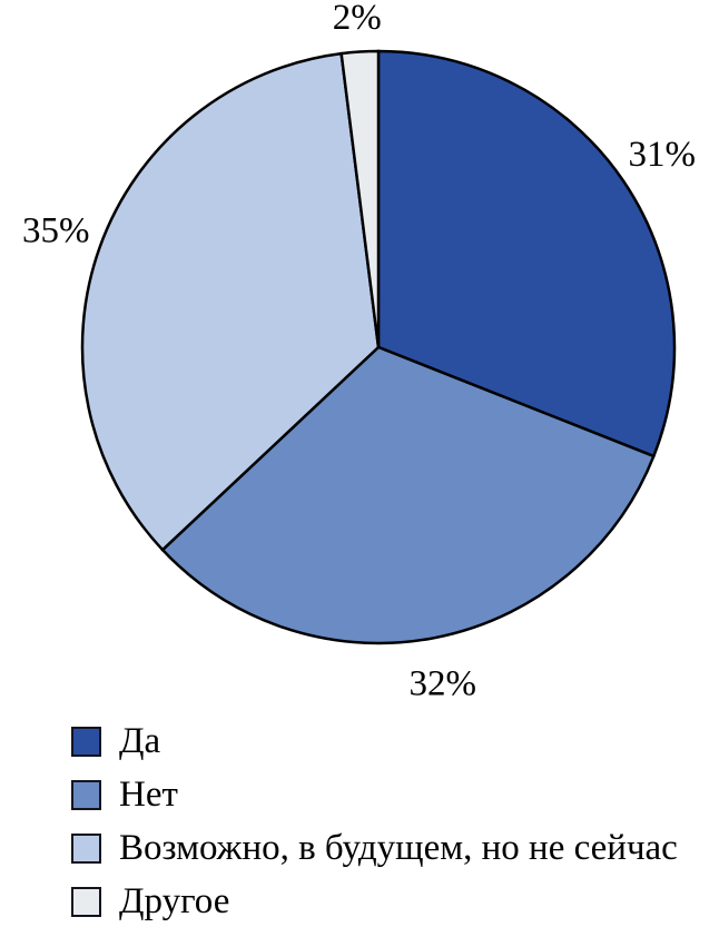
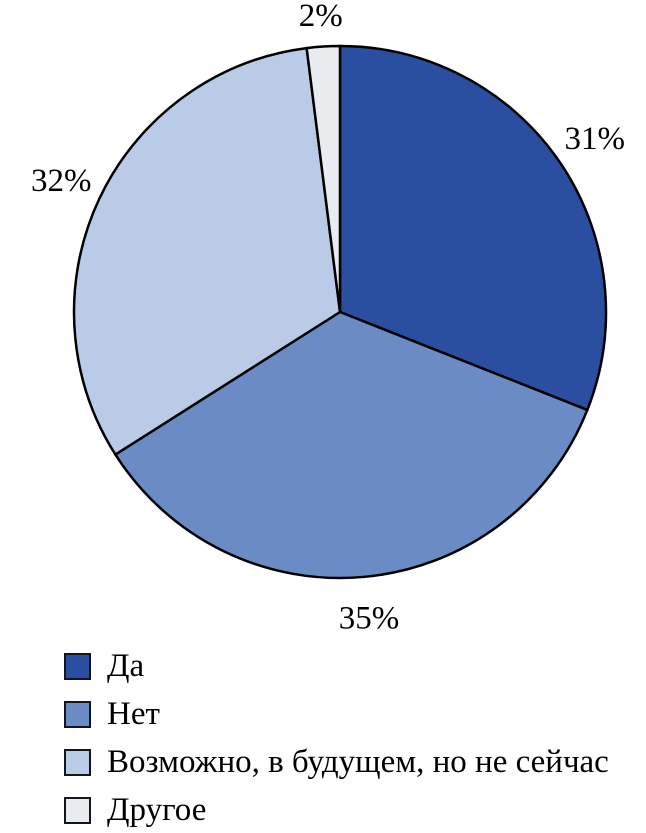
Нет: 32% -> 35%
Возможно, в будущем, но не сейчас: 35% -> 32%
